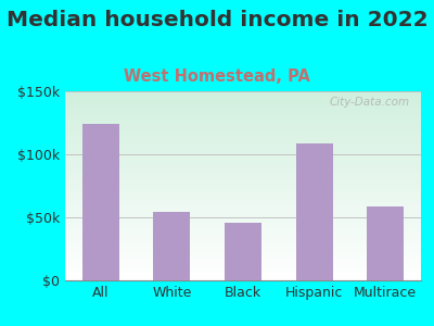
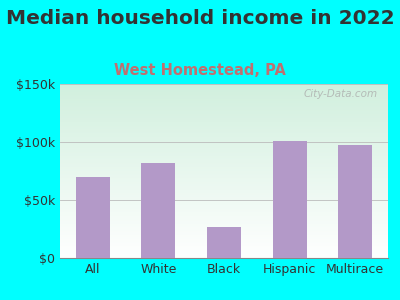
All: $124k -> $70k
White: $54k -> $82k
Black: $46k -> $27k
Hispanic: $109k -> $101k
Multirace: $59k -> $97k
